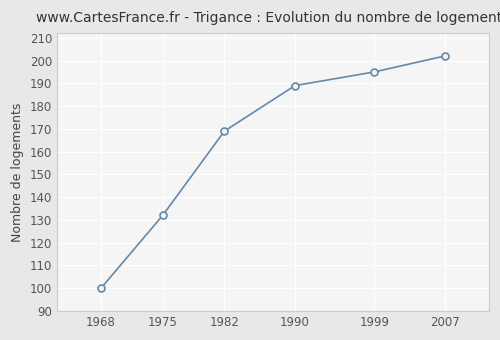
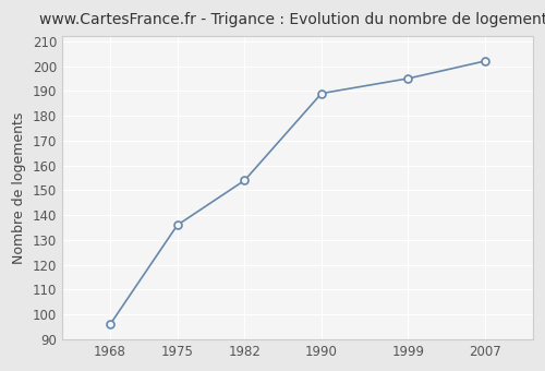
1968: 100 -> 96
1975: 132 -> 136
1982: 169 -> 154
